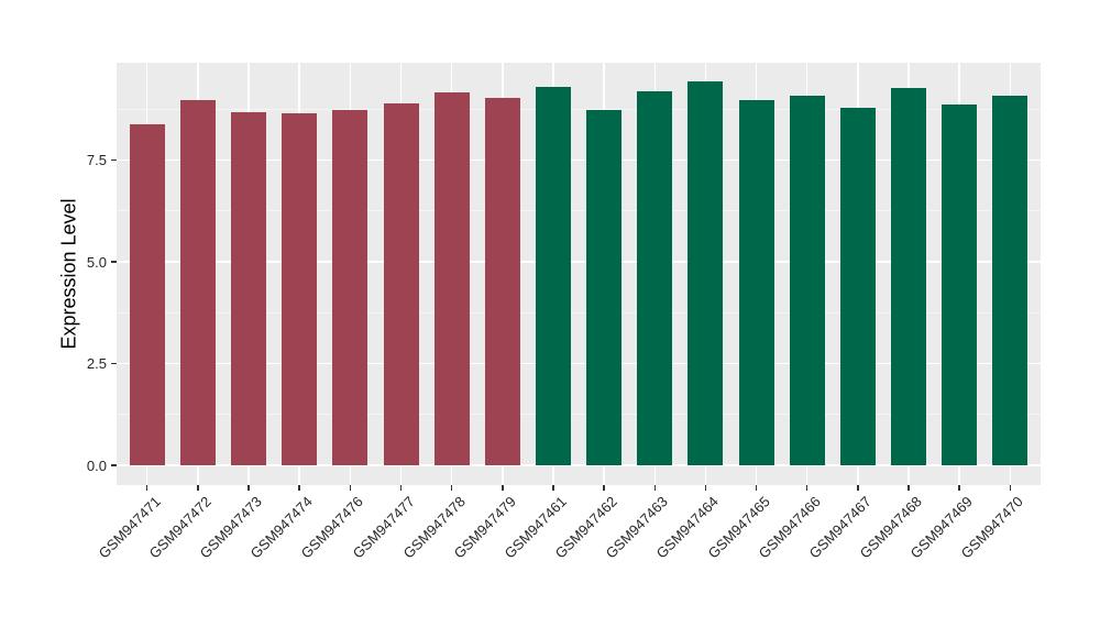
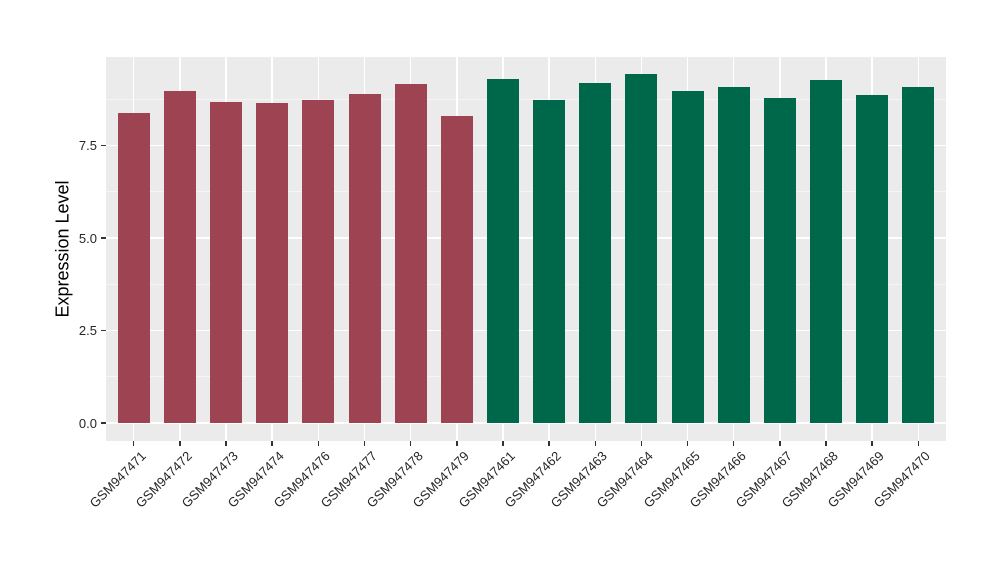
GSM947479: 9.0 -> 8.3
